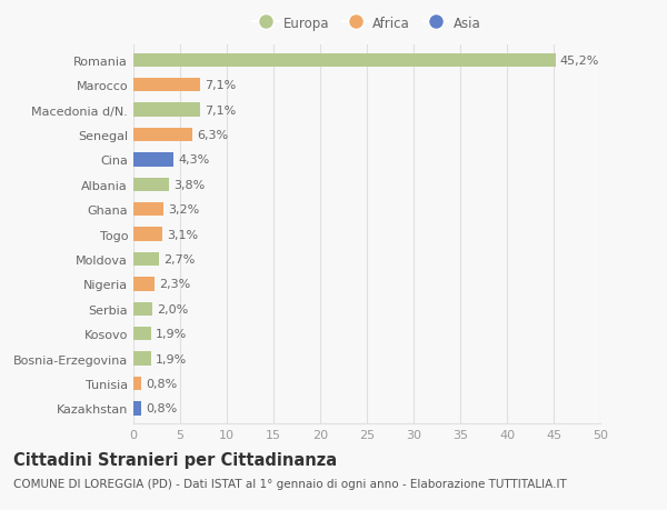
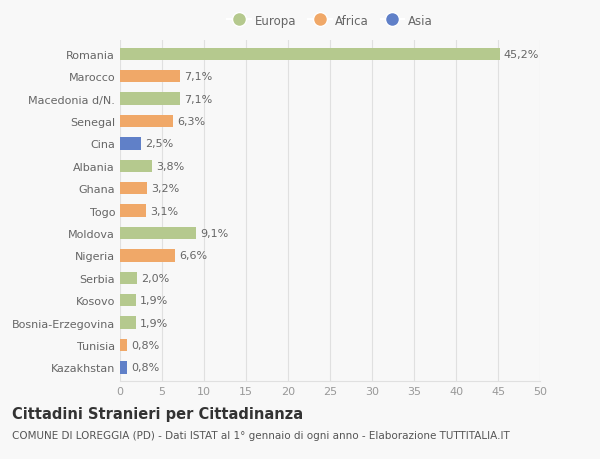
Cina: 4,3% -> 2,5%
Moldova: 2,7% -> 9,1%
Nigeria: 2,3% -> 6,6%
